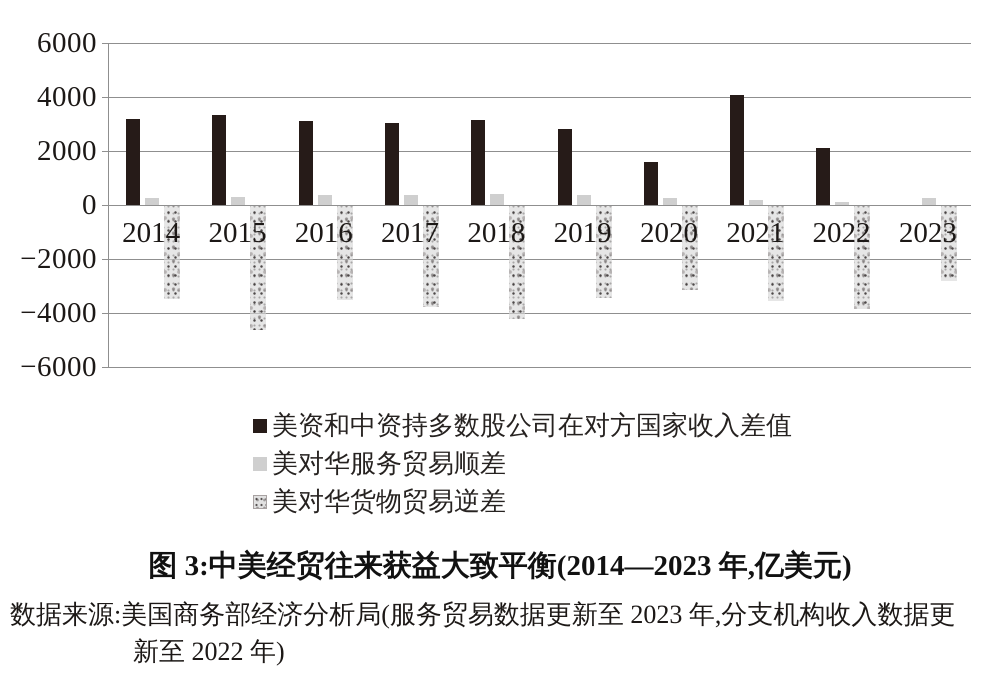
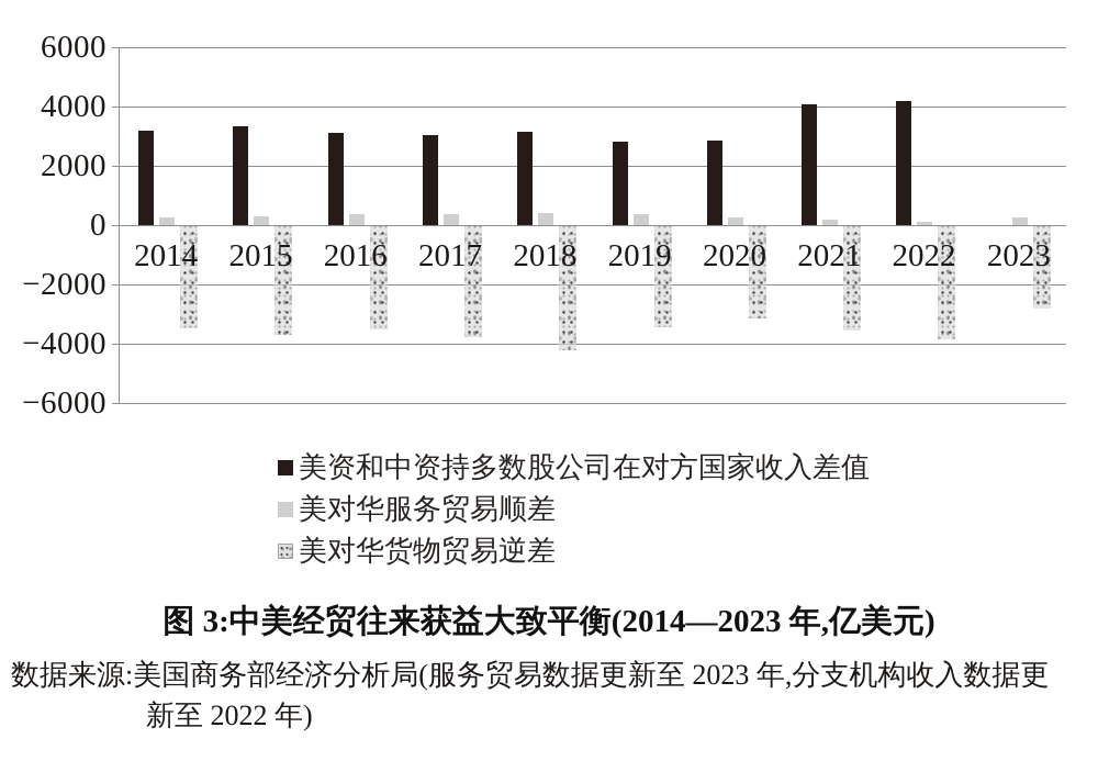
美对华货物贸易逆差/2015: -4600 -> -3700
美资和中资持多数股公司在对方国家收入差值/2020: 1600 -> 2900
美资和中资持多数股公司在对方国家收入差值/2022: 2100 -> 4200
